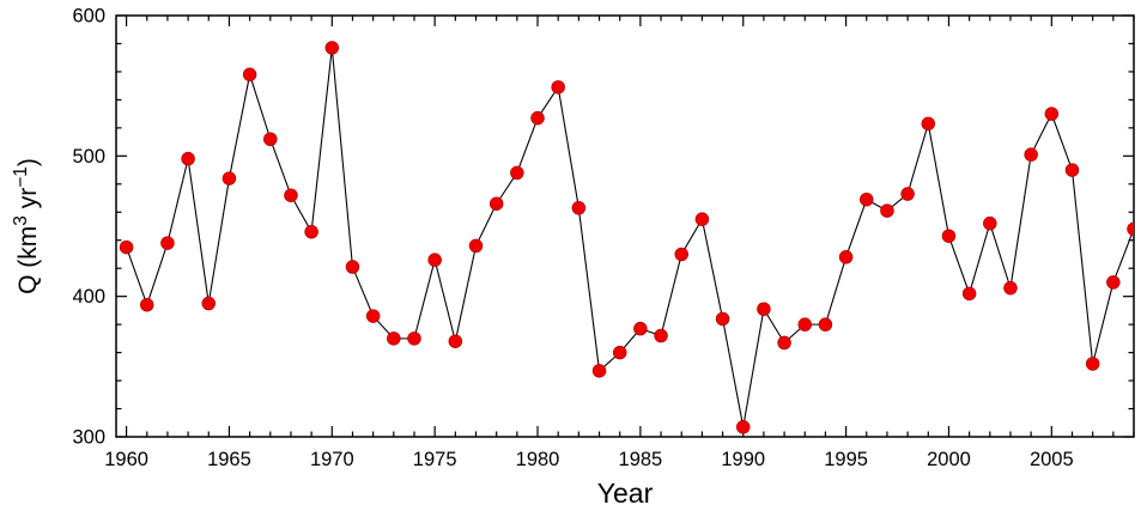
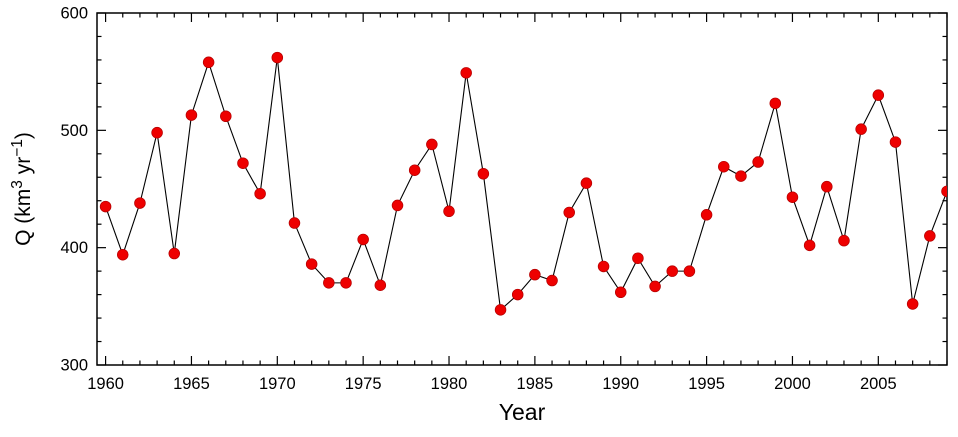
1965: 484 -> 513
1970: 577 -> 562
1975: 426 -> 407
1980: 527 -> 431
1990: 307 -> 362
